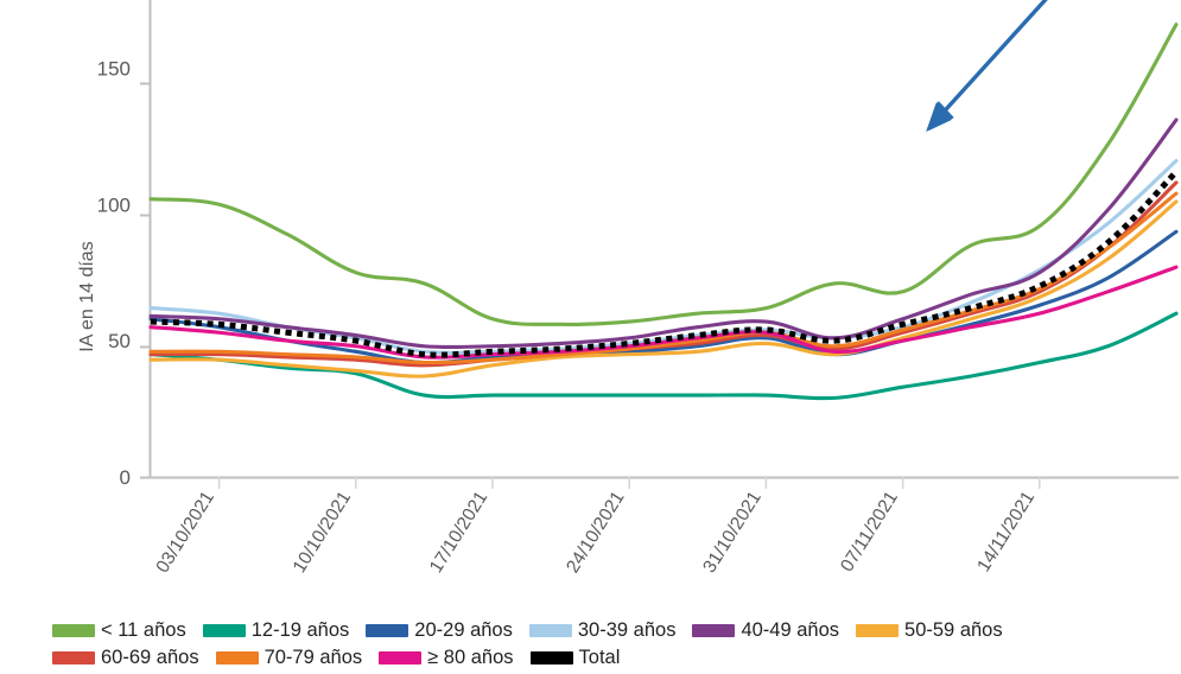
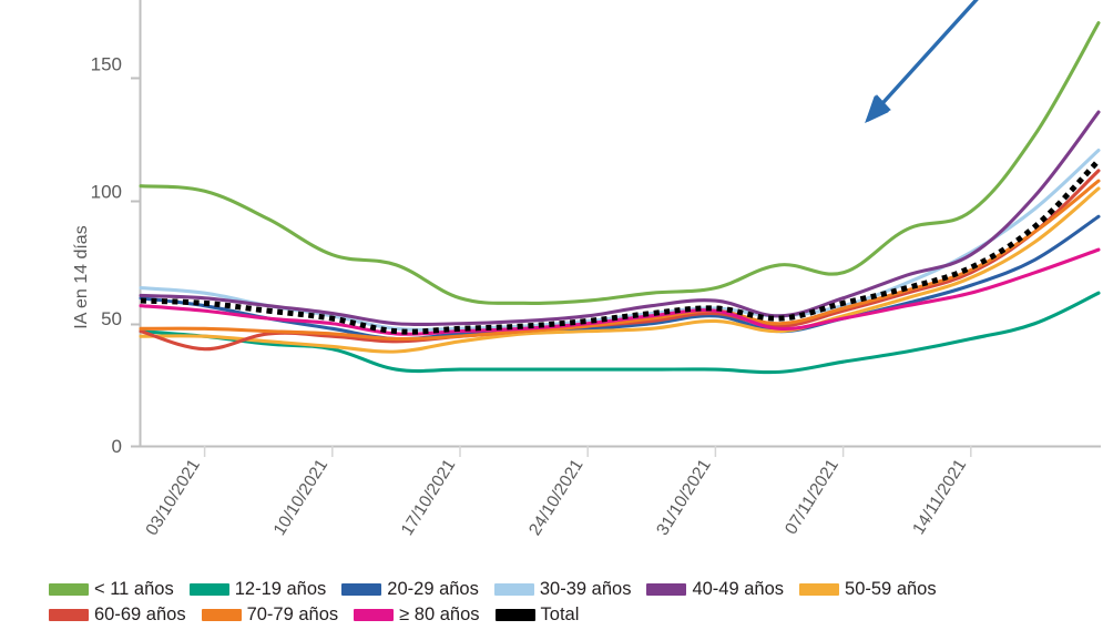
60-69 años/03/10/2021: 45 -> 38
